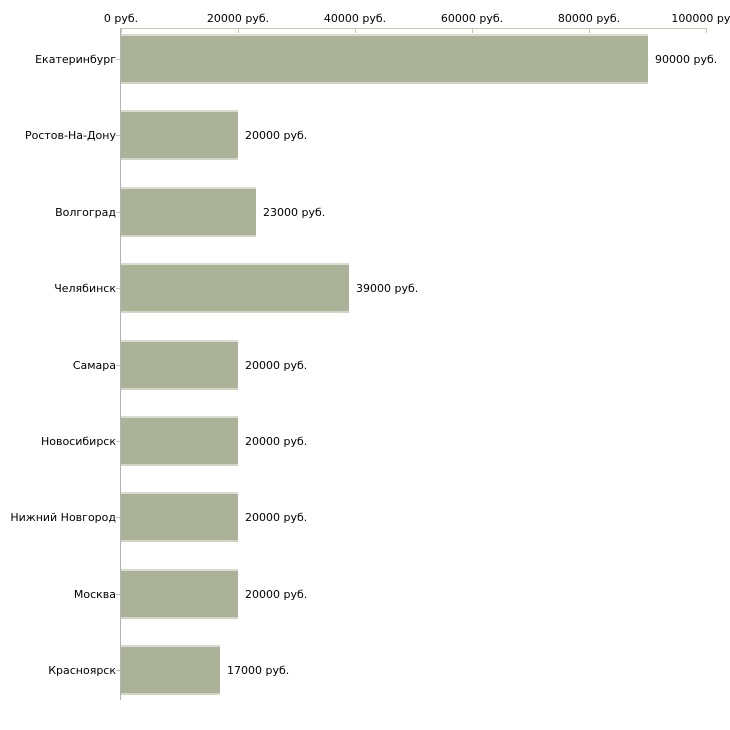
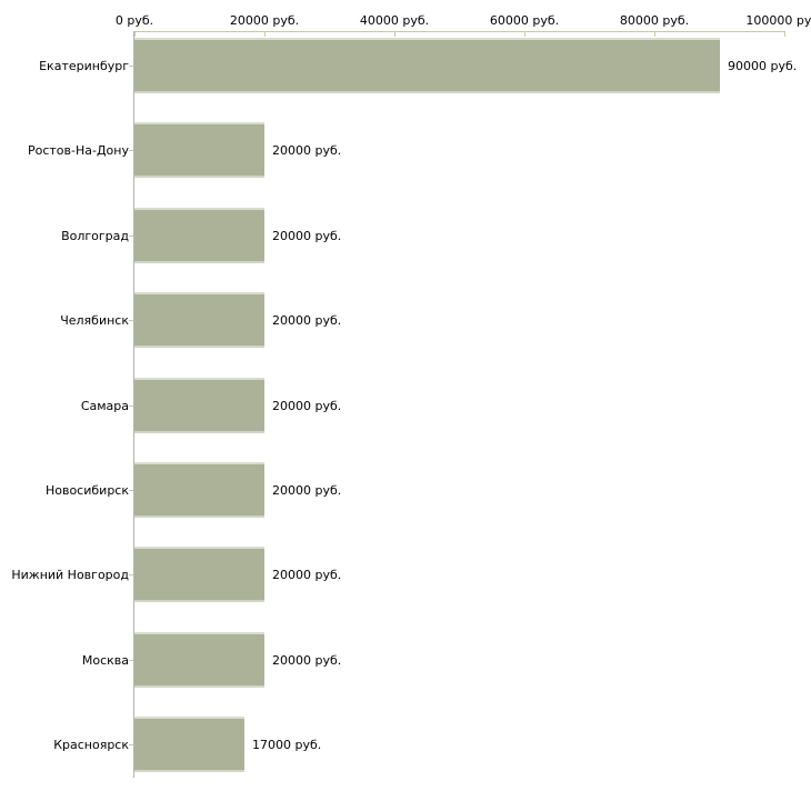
Волгоград: 23000 -> 20000
Челябинск: 39000 -> 20000
